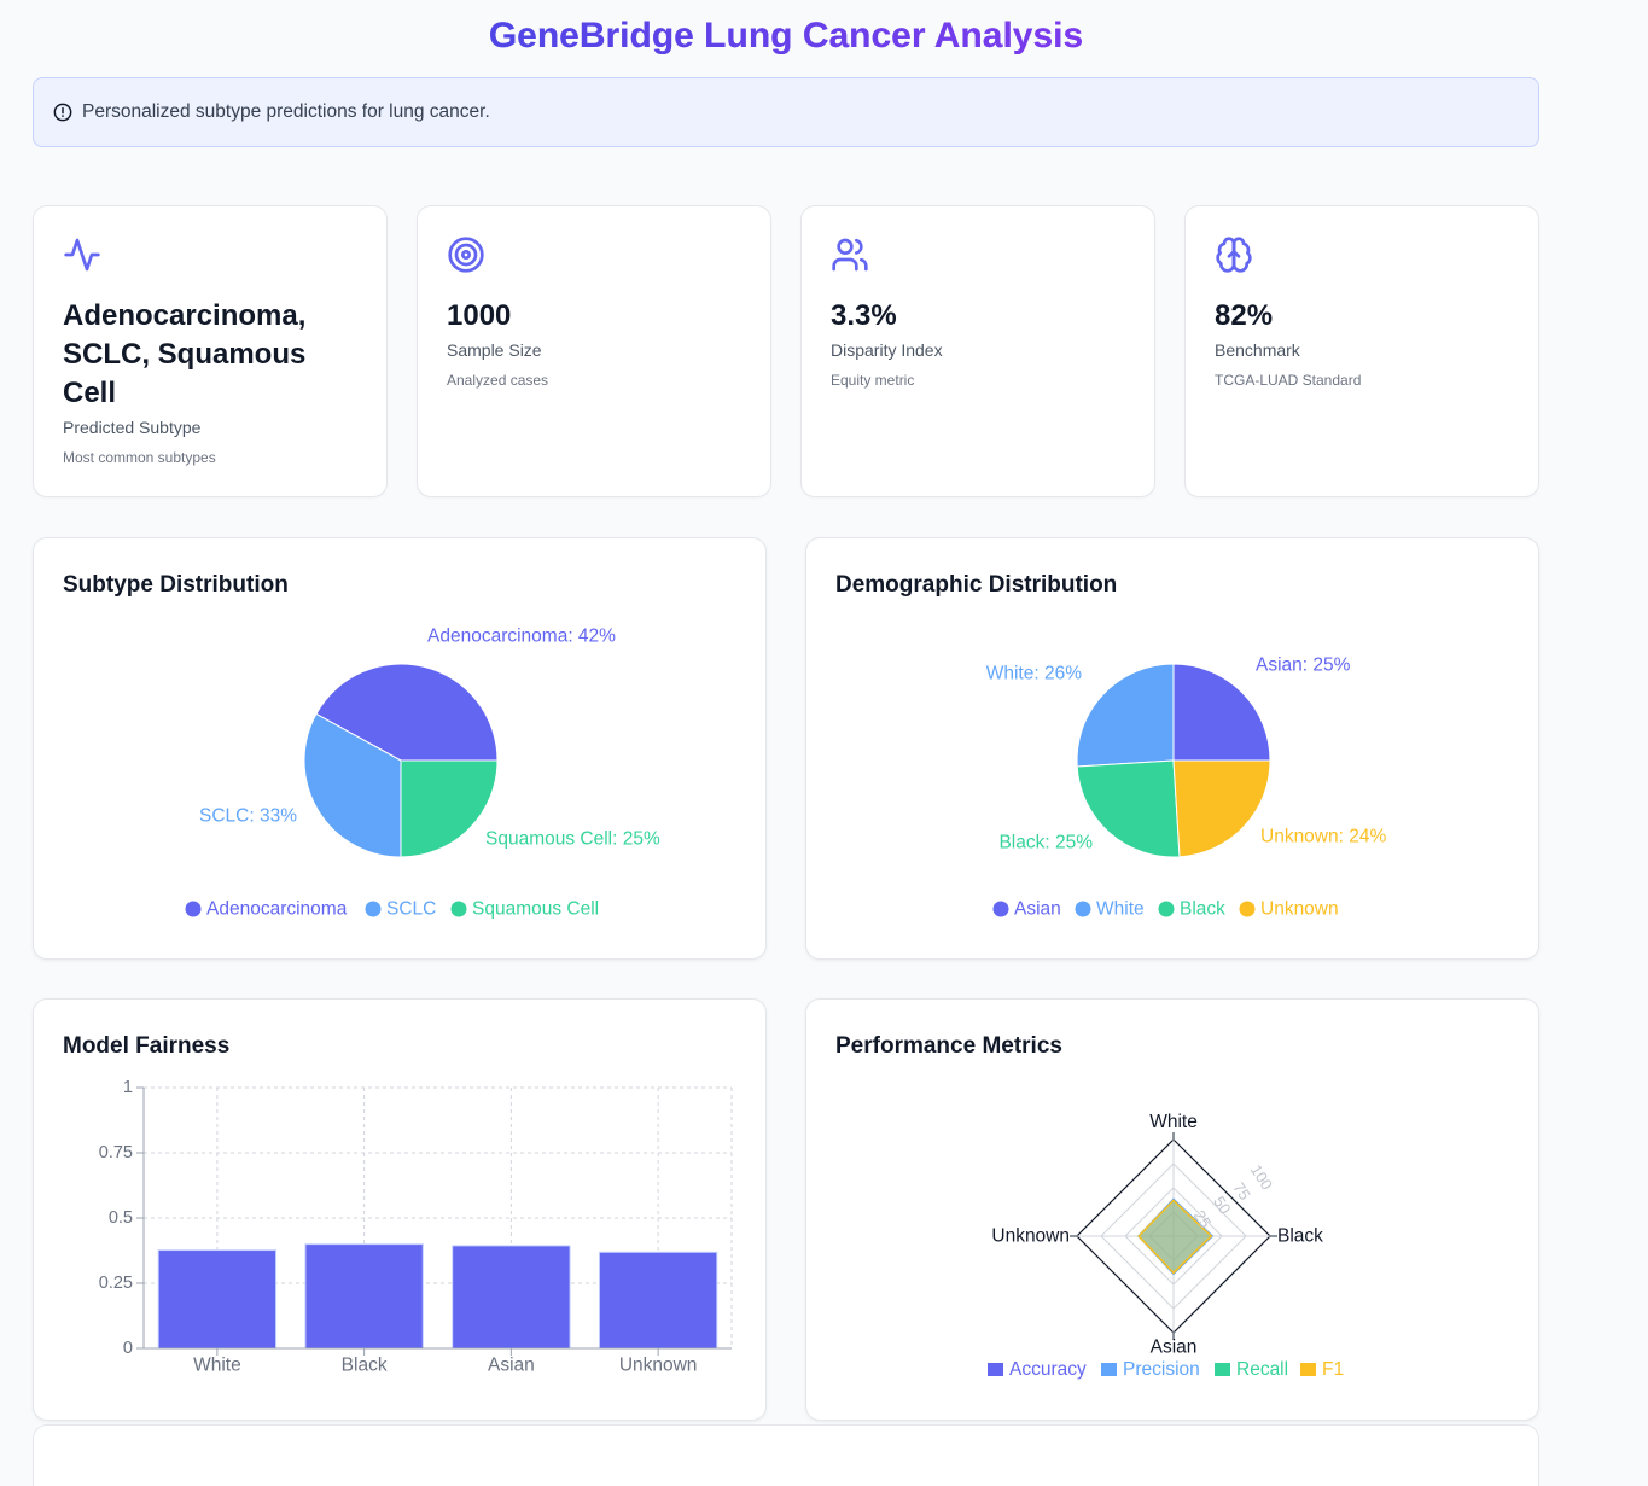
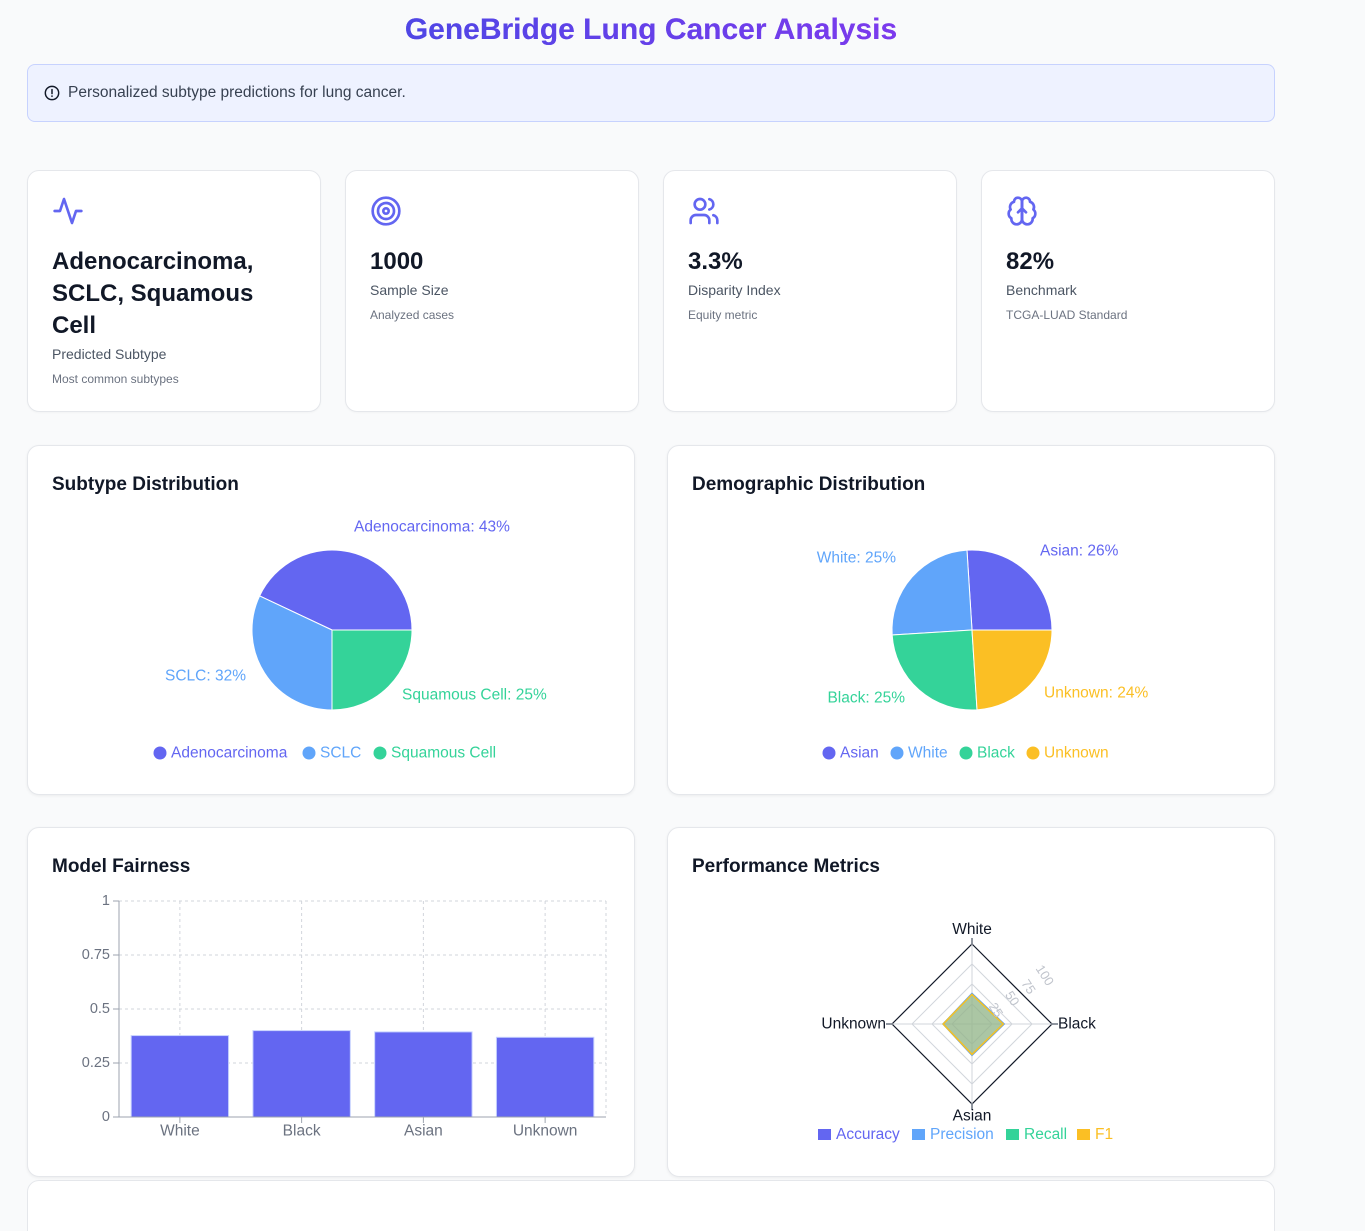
Subtype Distribution/Adenocarcinoma: 42% -> 43%
Subtype Distribution/SCLC: 33% -> 32%
Demographic Distribution/Asian: 25% -> 26%
Demographic Distribution/White: 26% -> 25%
